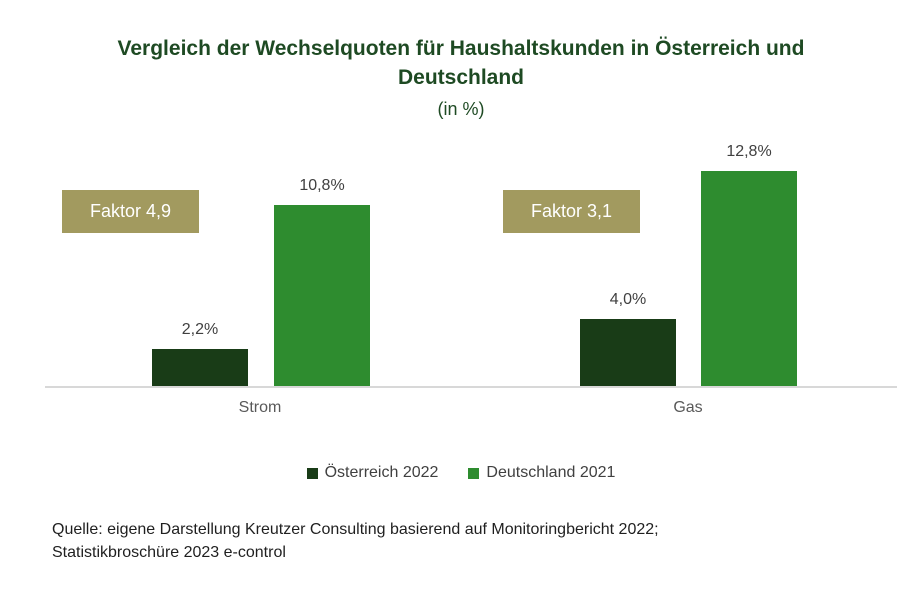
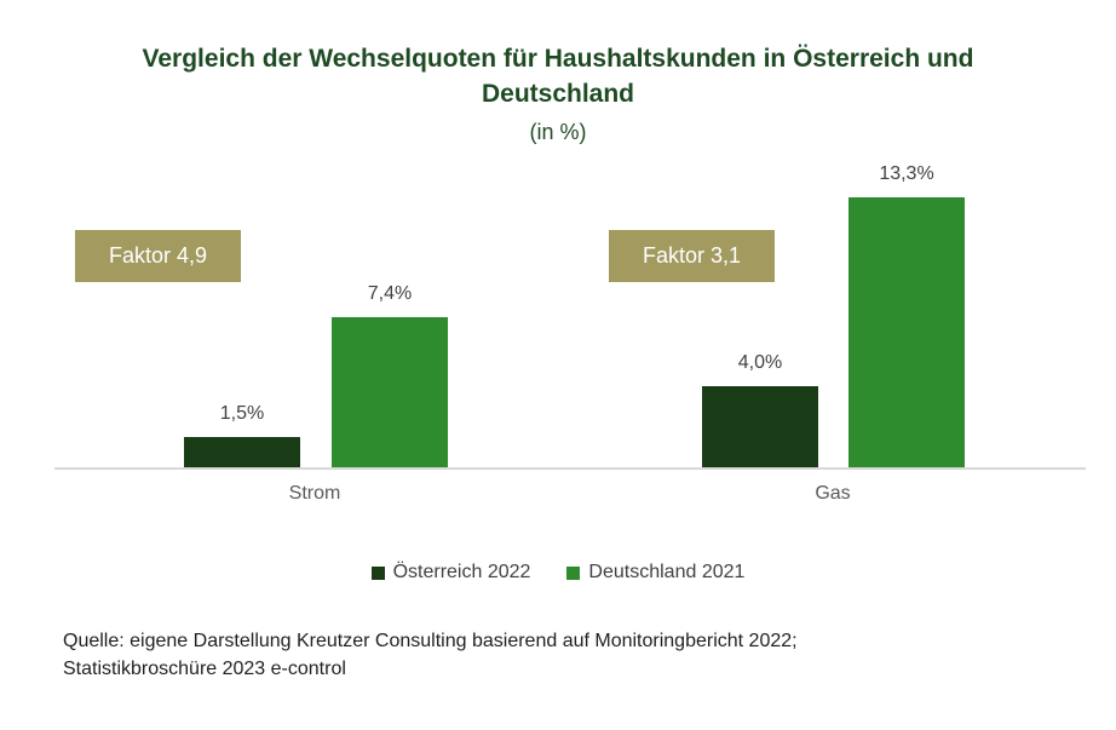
Österreich 2022/Strom: 2,2% -> 1,5%
Deutschland 2021/Strom: 10,8% -> 7,4%
Deutschland 2021/Gas: 12,8% -> 13,3%
